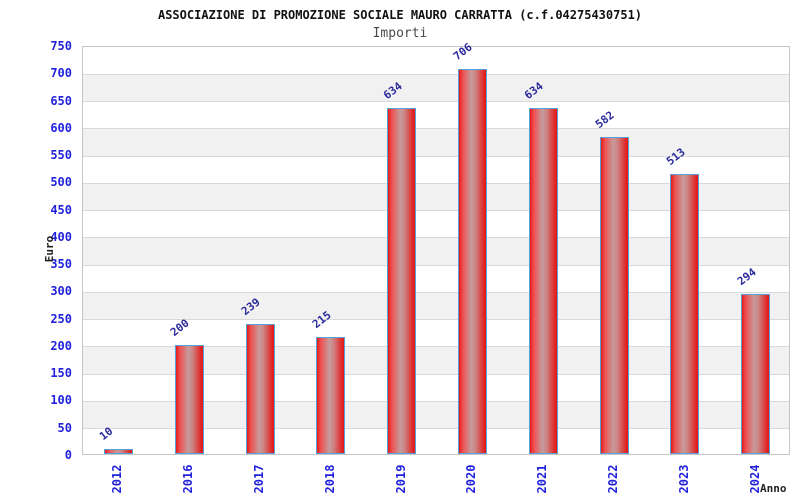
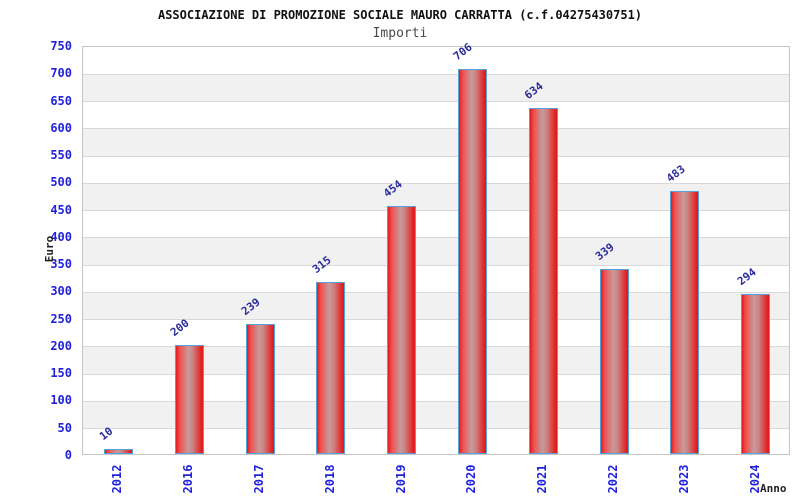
2018: 215 -> 315
2019: 634 -> 454
2022: 582 -> 339
2023: 513 -> 483
